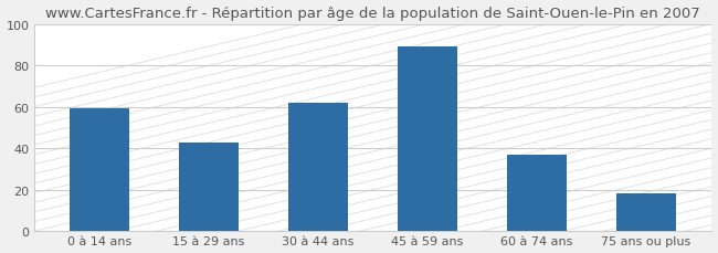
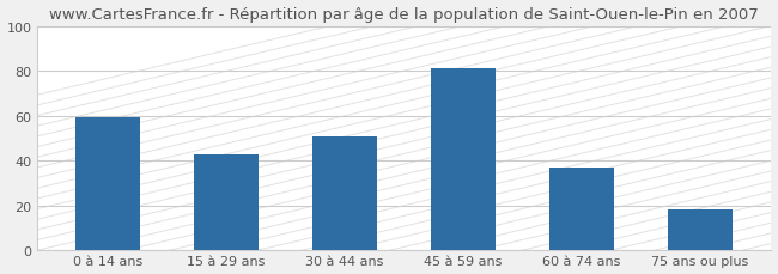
30 à 44 ans: 62 -> 51
45 à 59 ans: 89 -> 81
